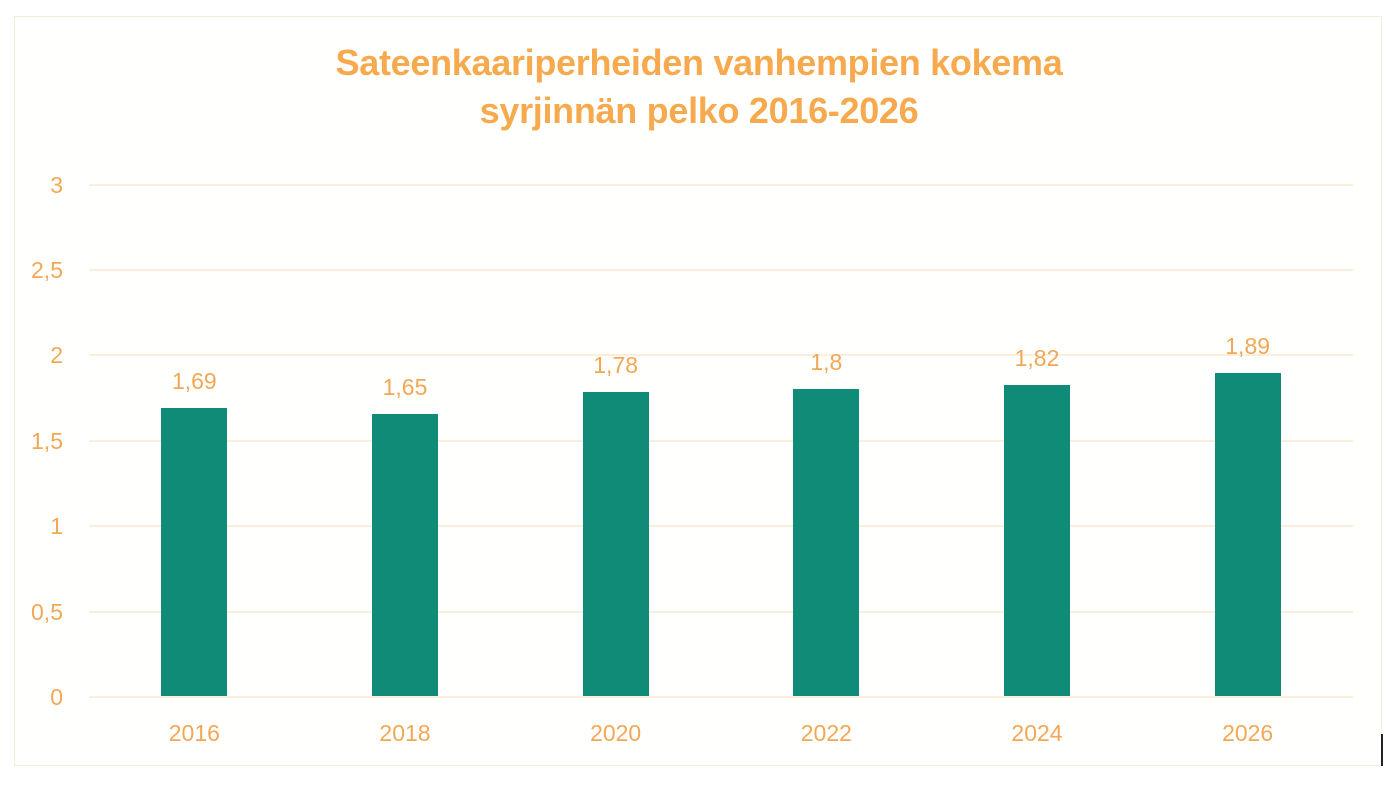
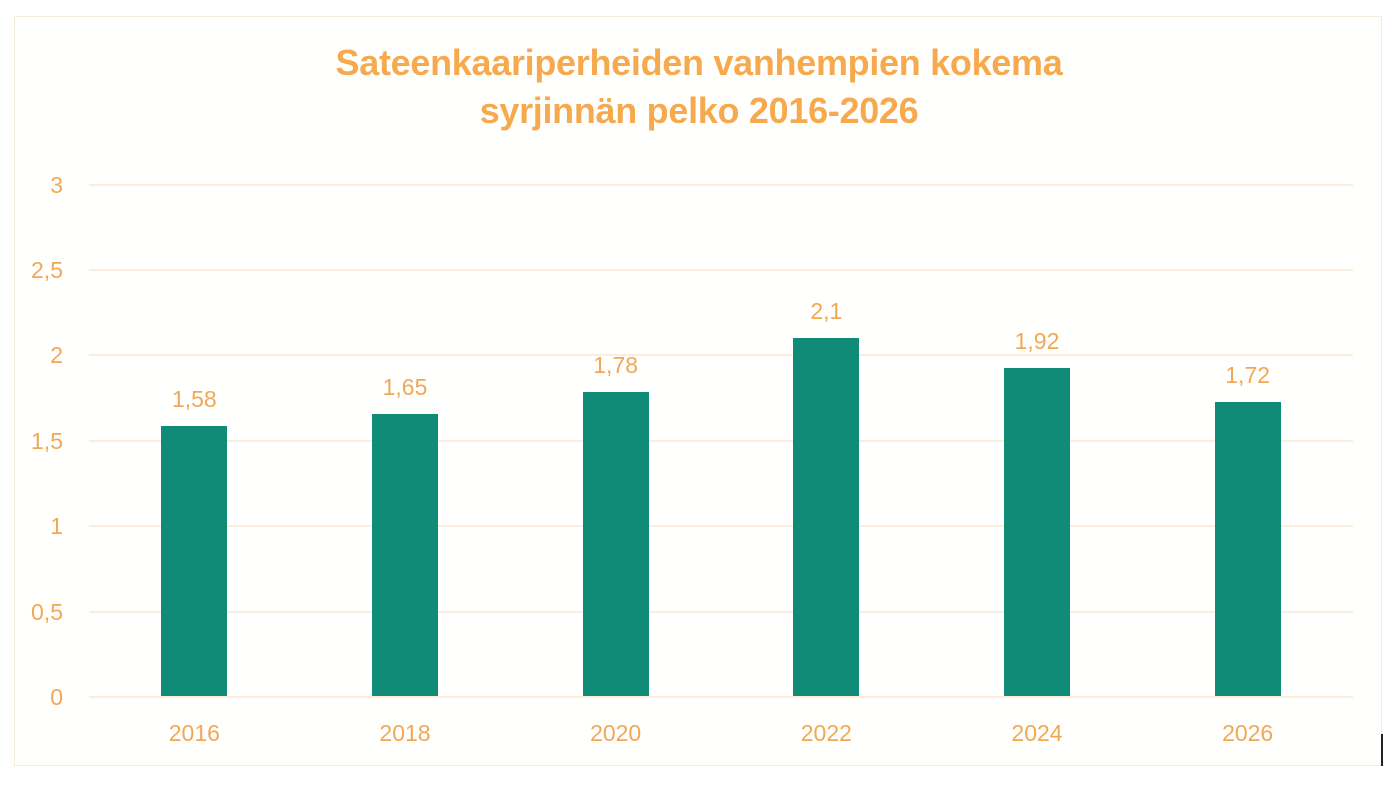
2016: 1,69 -> 1,58
2022: 1,8 -> 2,1
2024: 1,82 -> 1,92
2026: 1,89 -> 1,72
